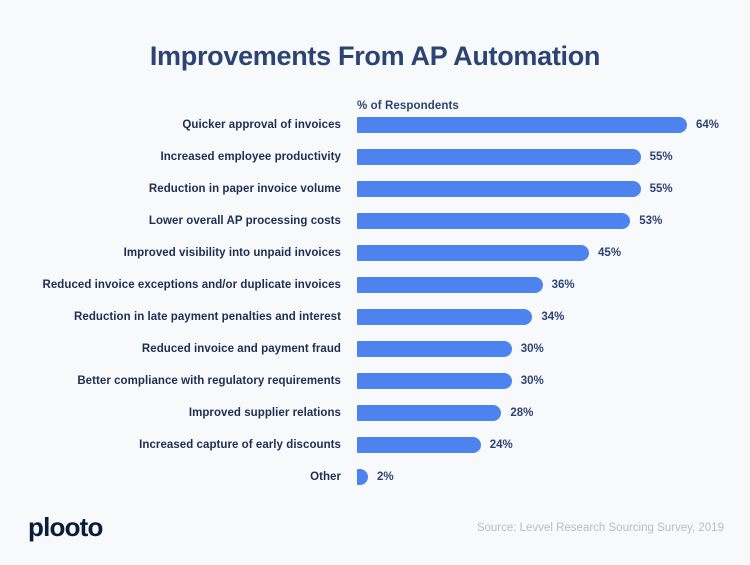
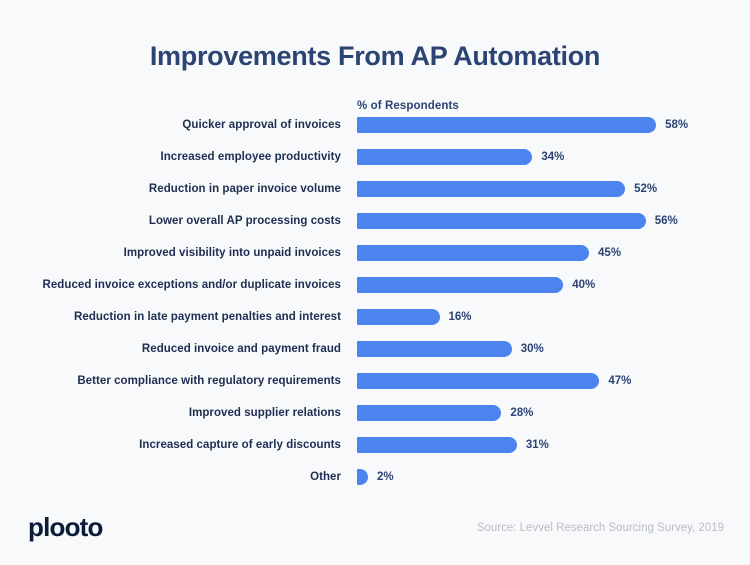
Quicker approval of invoices: 64% -> 58%
Increased employee productivity: 55% -> 34%
Reduction in paper invoice volume: 55% -> 52%
Lower overall AP processing costs: 53% -> 56%
Reduced invoice exceptions and/or duplicate invoices: 36% -> 40%
Reduction in late payment penalties and interest: 34% -> 16%
Better compliance with regulatory requirements: 30% -> 47%
Increased capture of early discounts: 24% -> 31%
